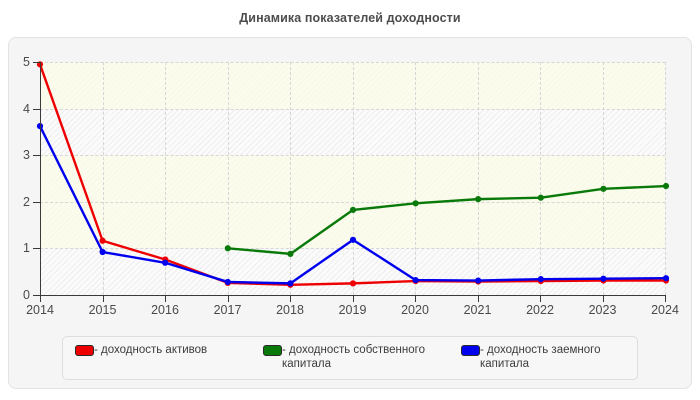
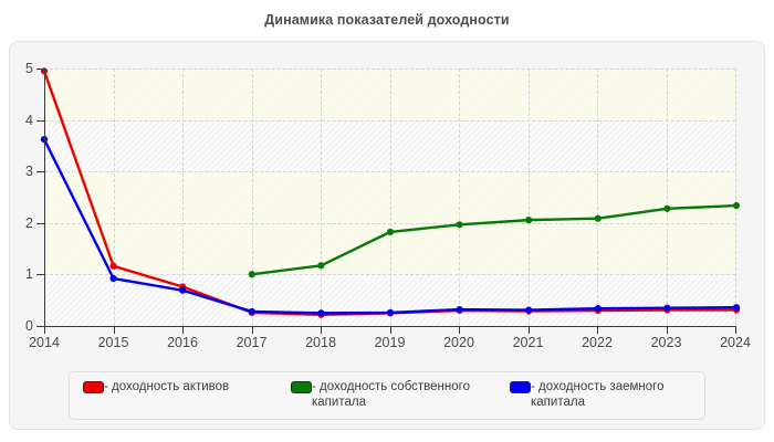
- доходность собственного капитала/2018: 0.9 -> 1.2
- доходность заемного капитала/2019: 1.2 -> 0.3
